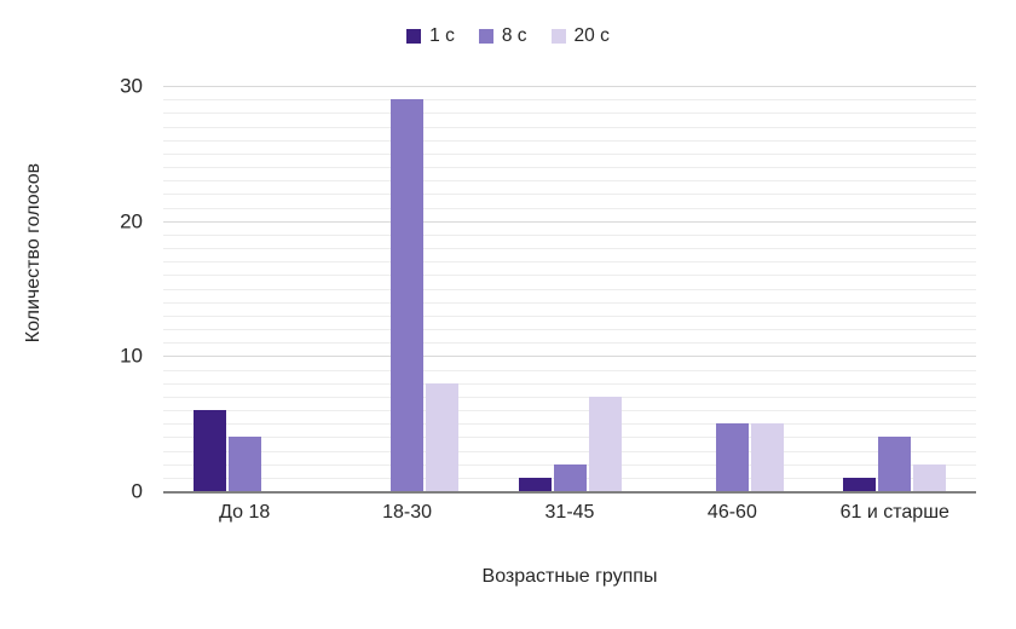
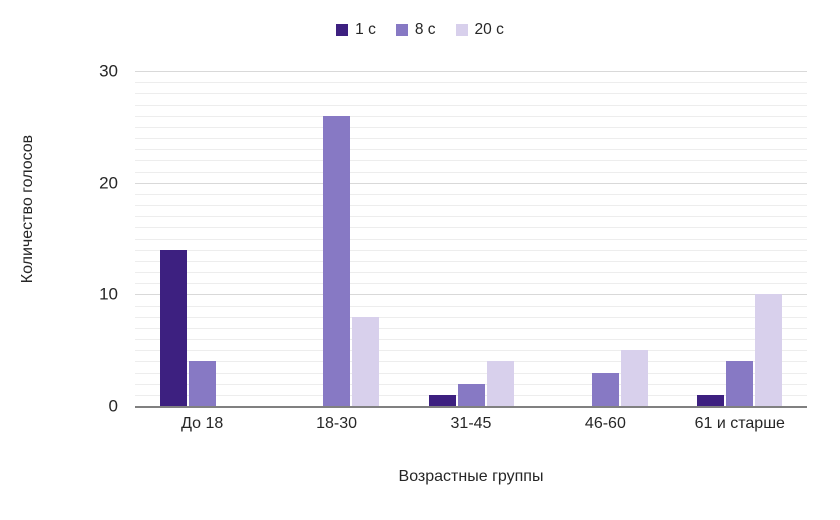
1 с/До 18: 6 -> 14
8 с/18-30: 29 -> 26
20 с/31-45: 7 -> 4
8 с/46-60: 5 -> 3
20 с/61 и старше: 2 -> 10
